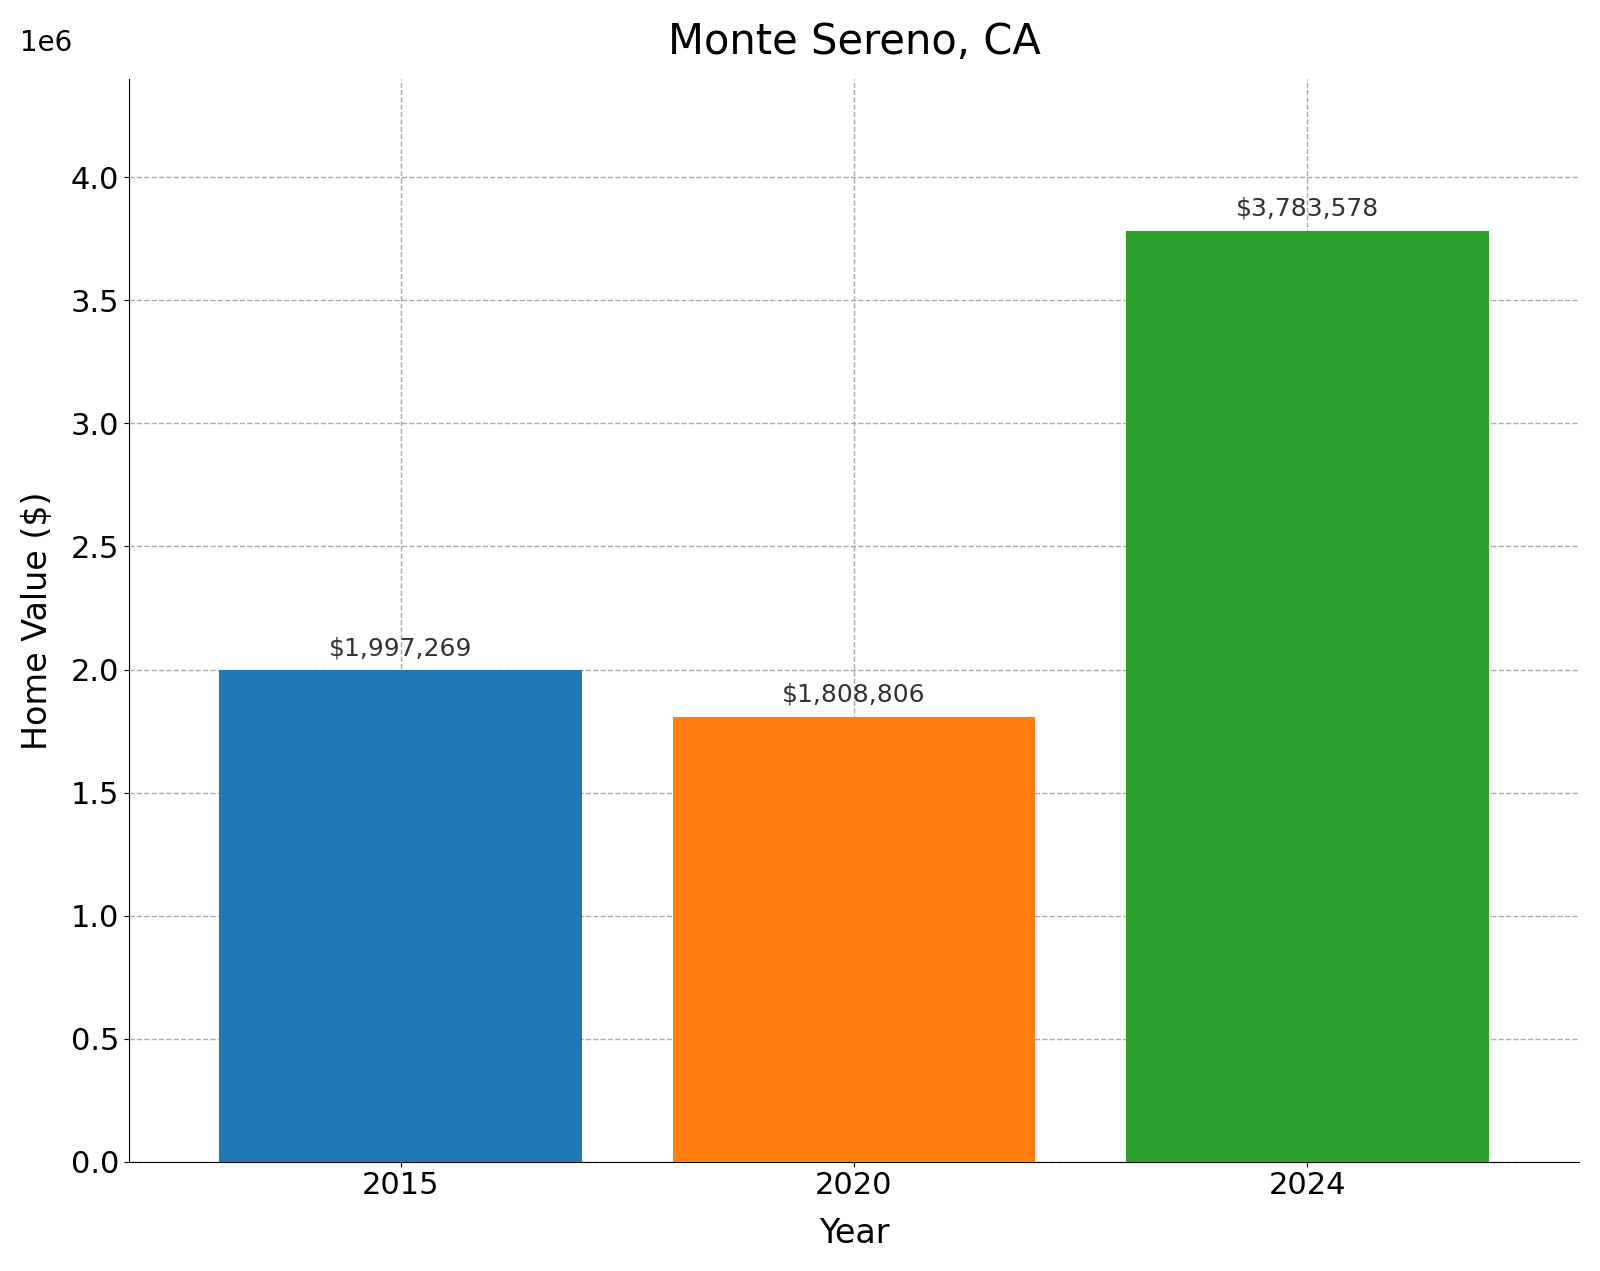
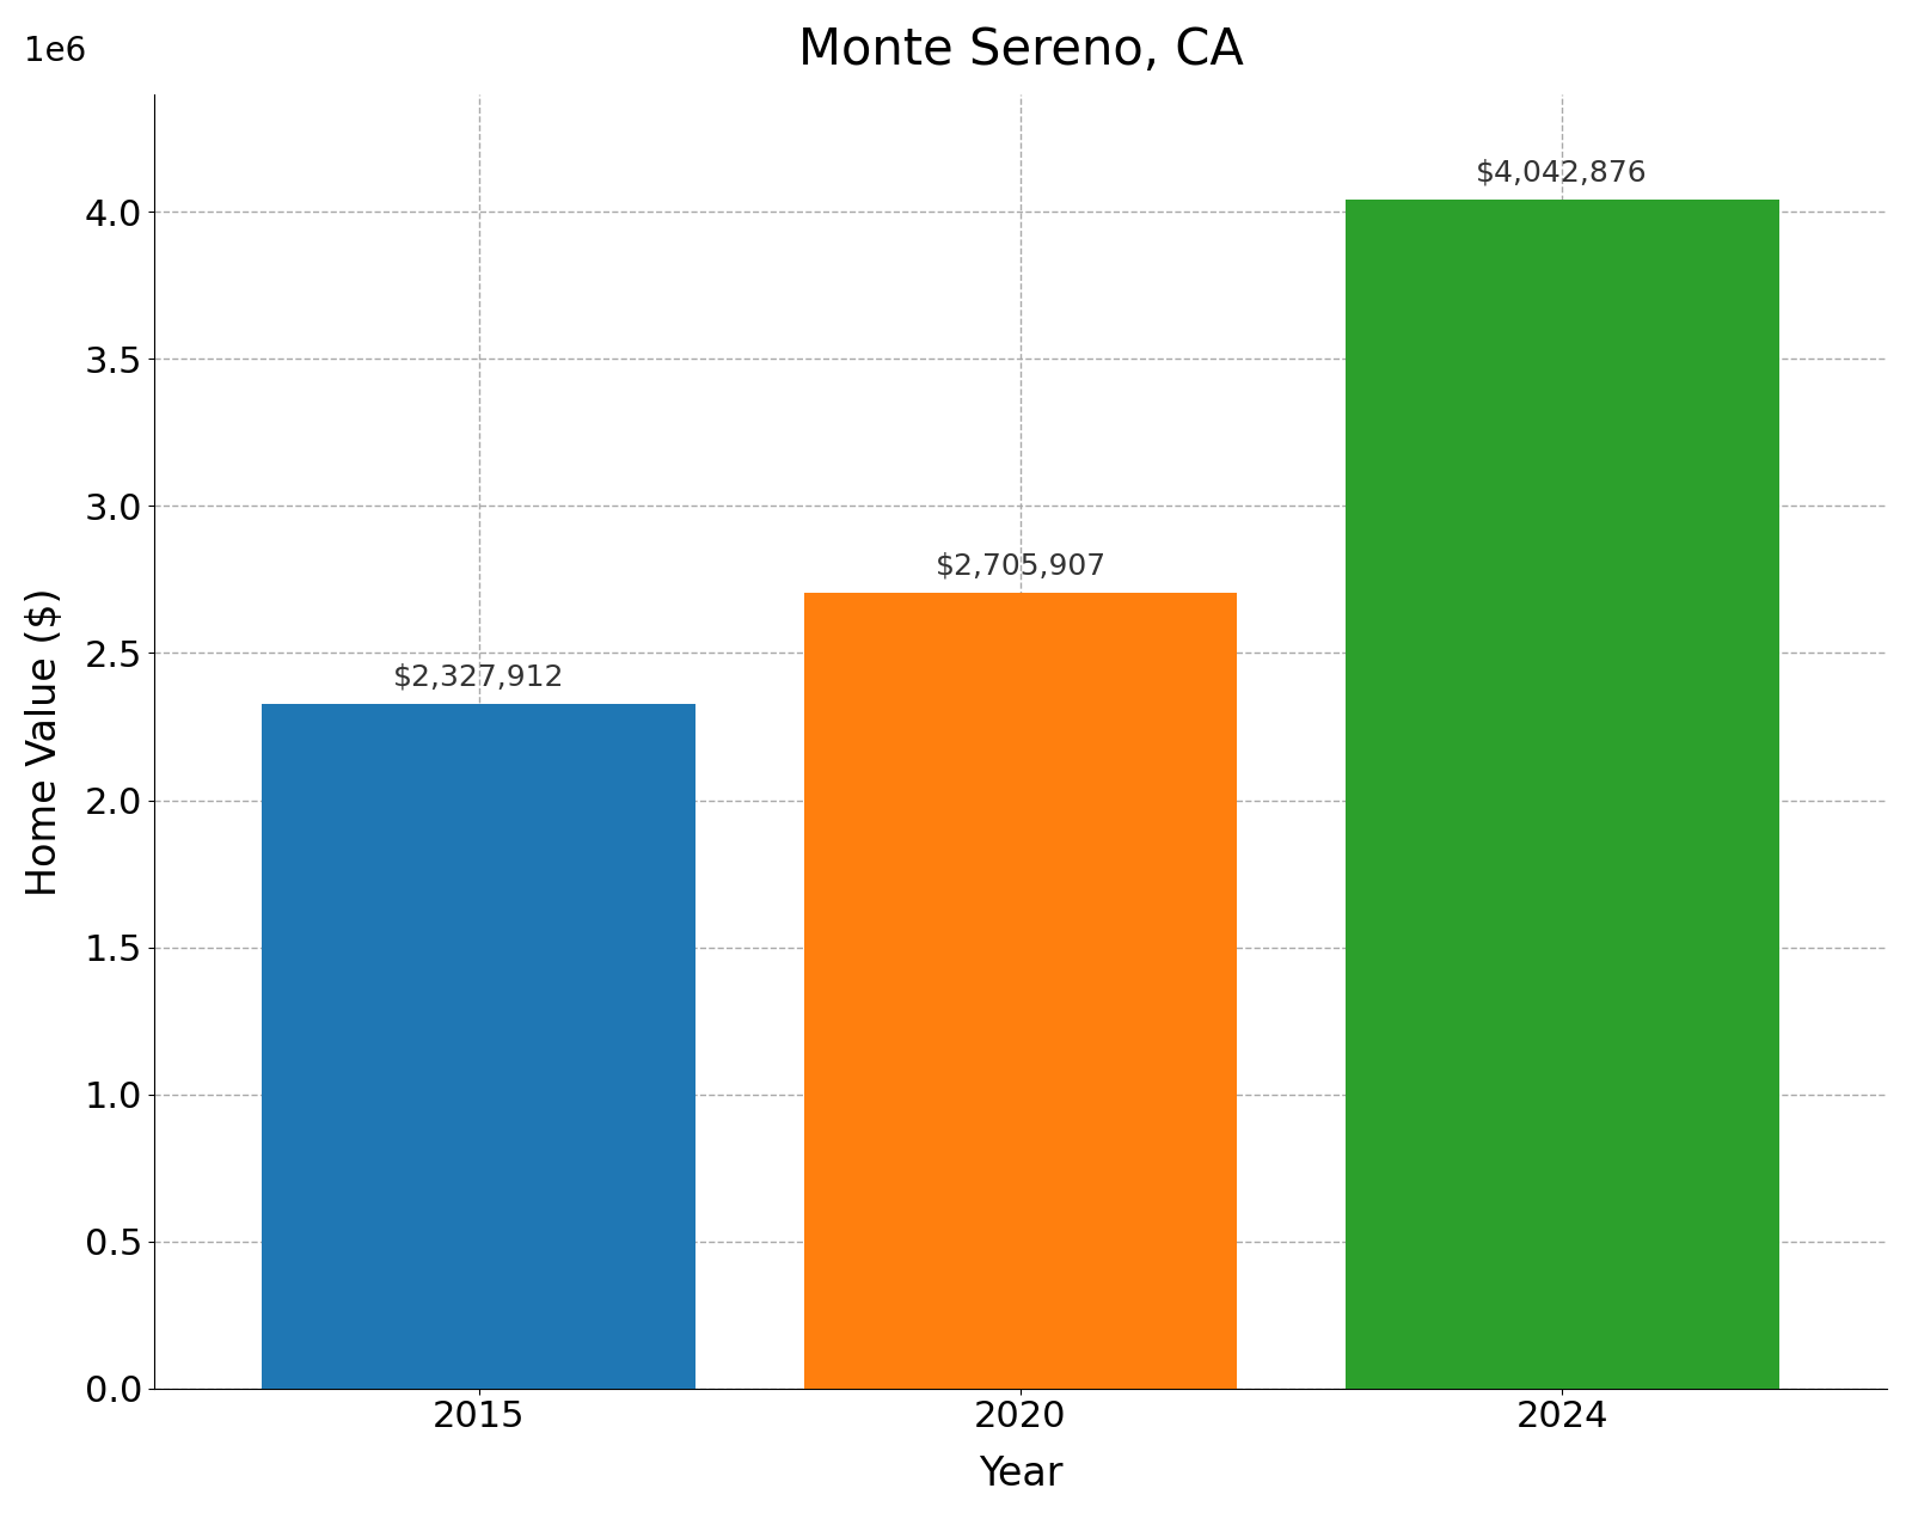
2015: $1,997,269 -> $2,327,912
2020: $1,808,806 -> $2,705,907
2024: $3,783,578 -> $4,042,876
